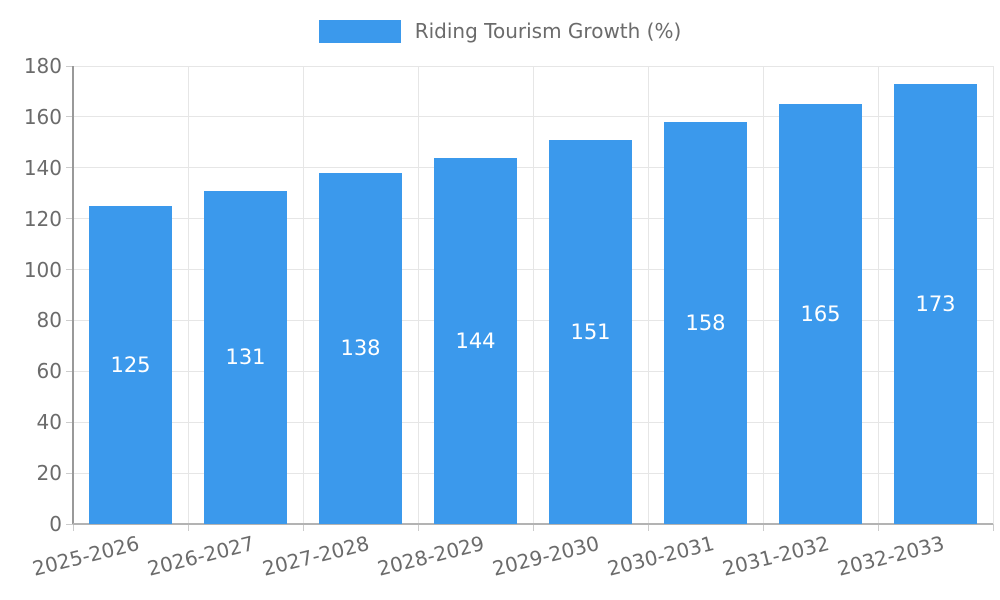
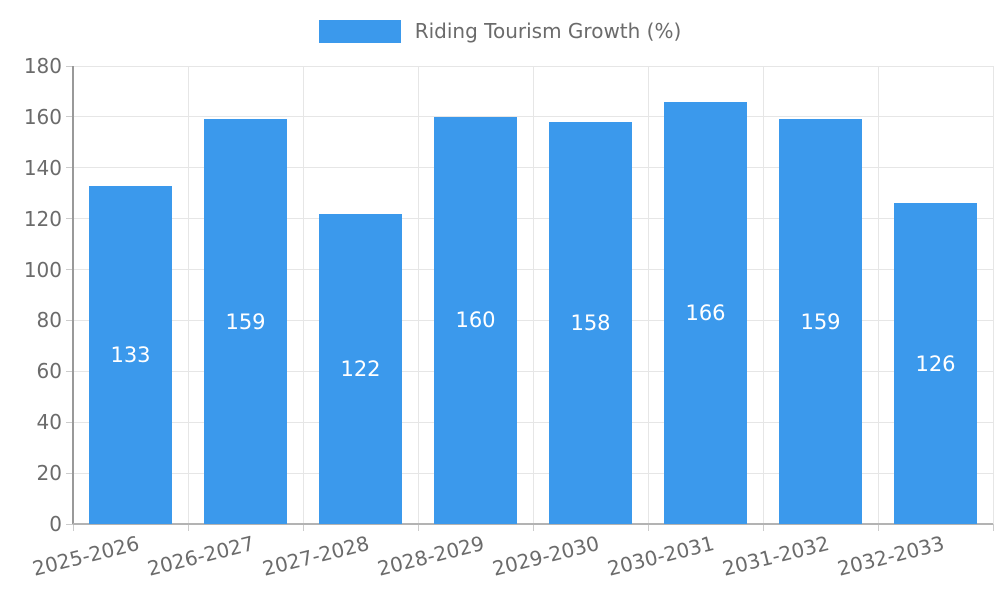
2025-2026: 125 -> 133
2026-2027: 131 -> 159
2027-2028: 138 -> 122
2028-2029: 144 -> 160
2029-2030: 151 -> 158
2030-2031: 158 -> 166
2031-2032: 165 -> 159
2032-2033: 173 -> 126
